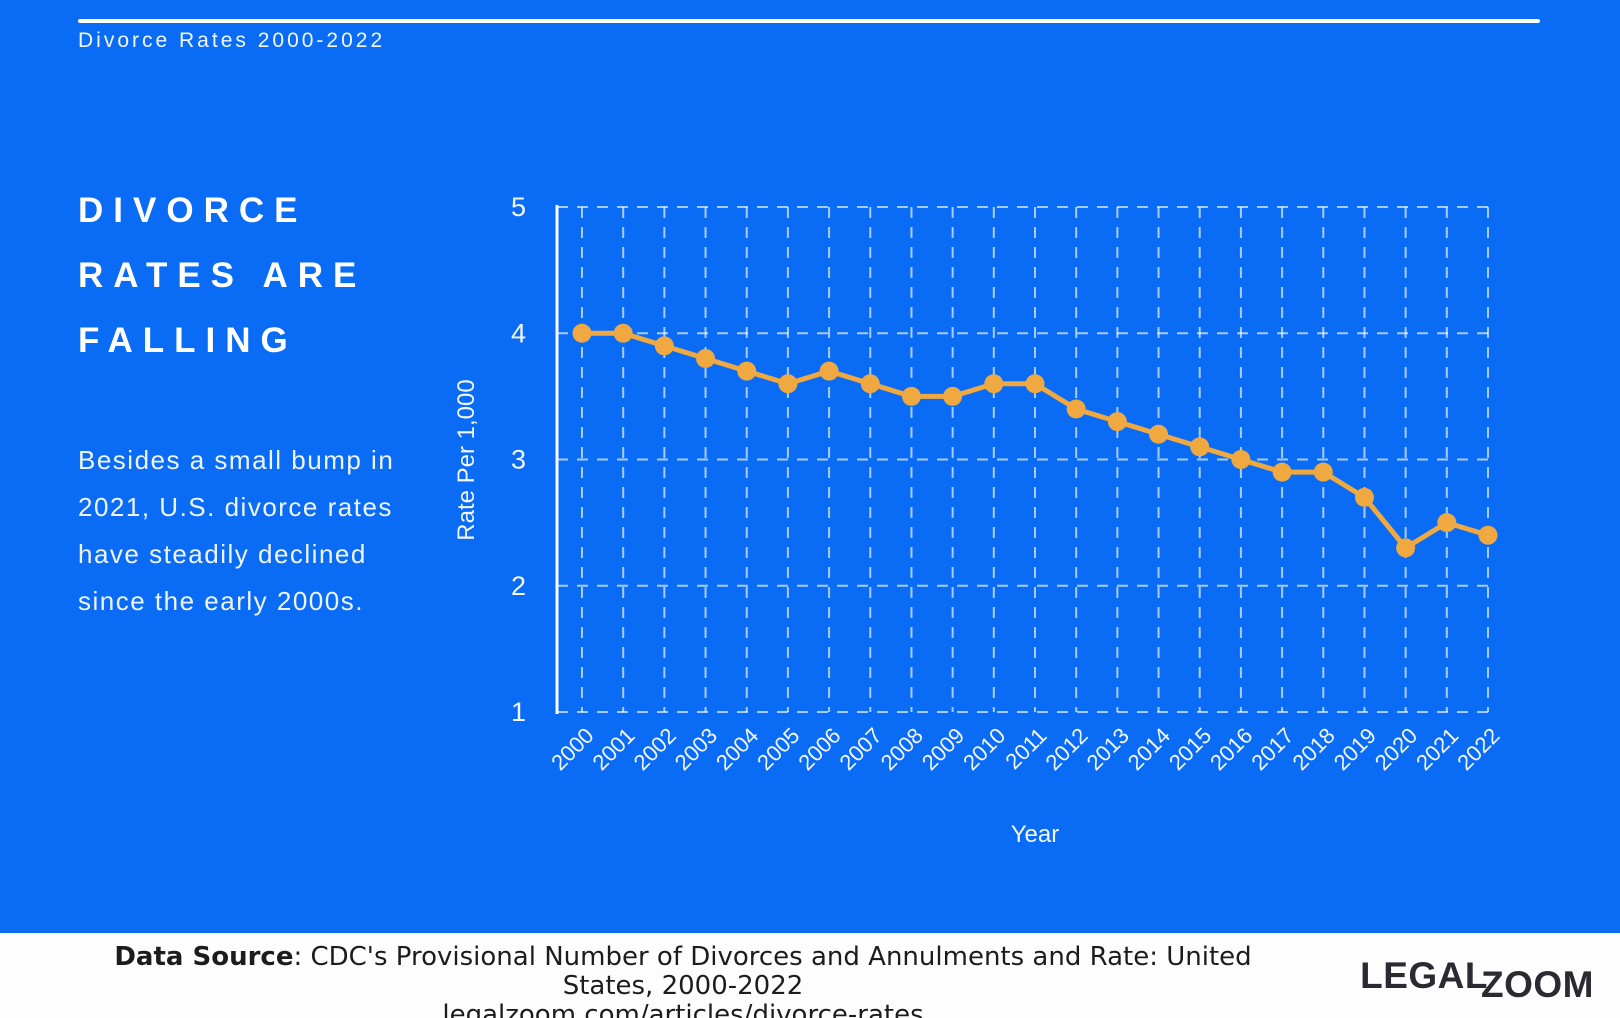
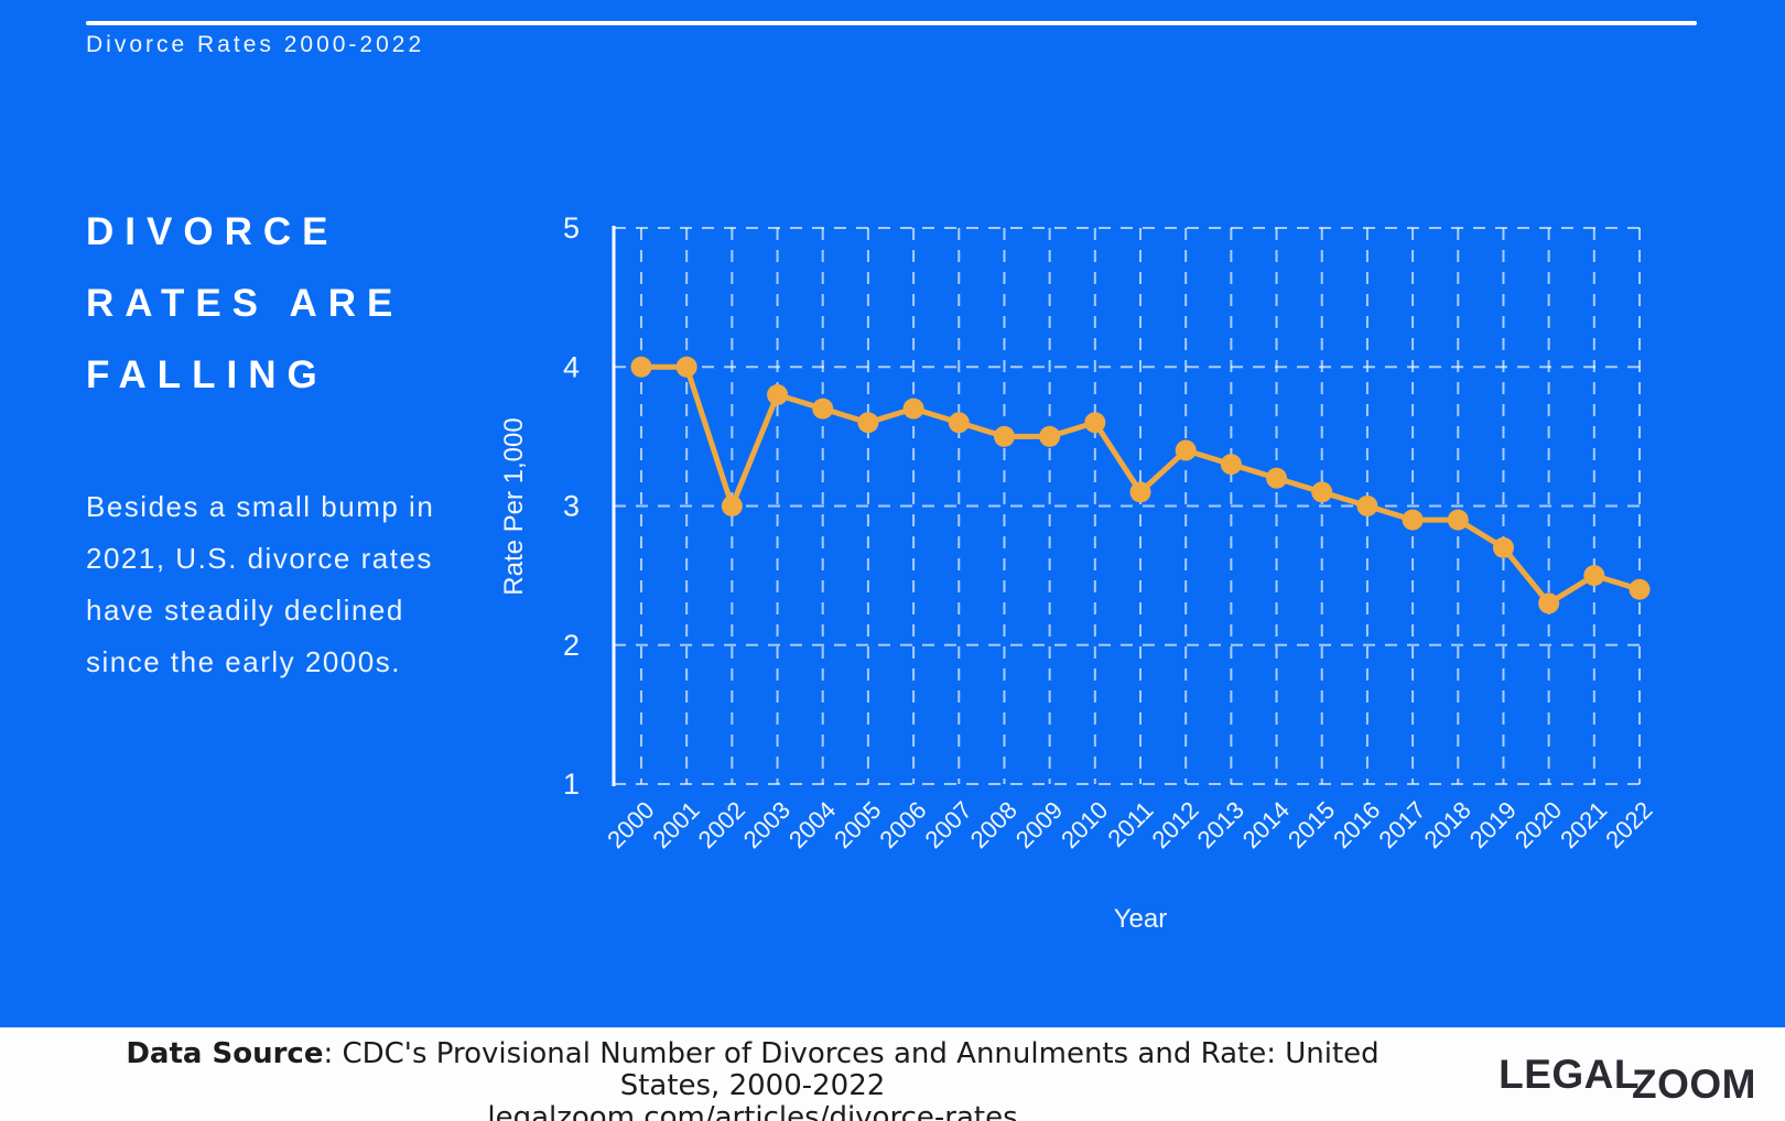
2002: 3.9 -> 3.0
2011: 3.6 -> 3.1
